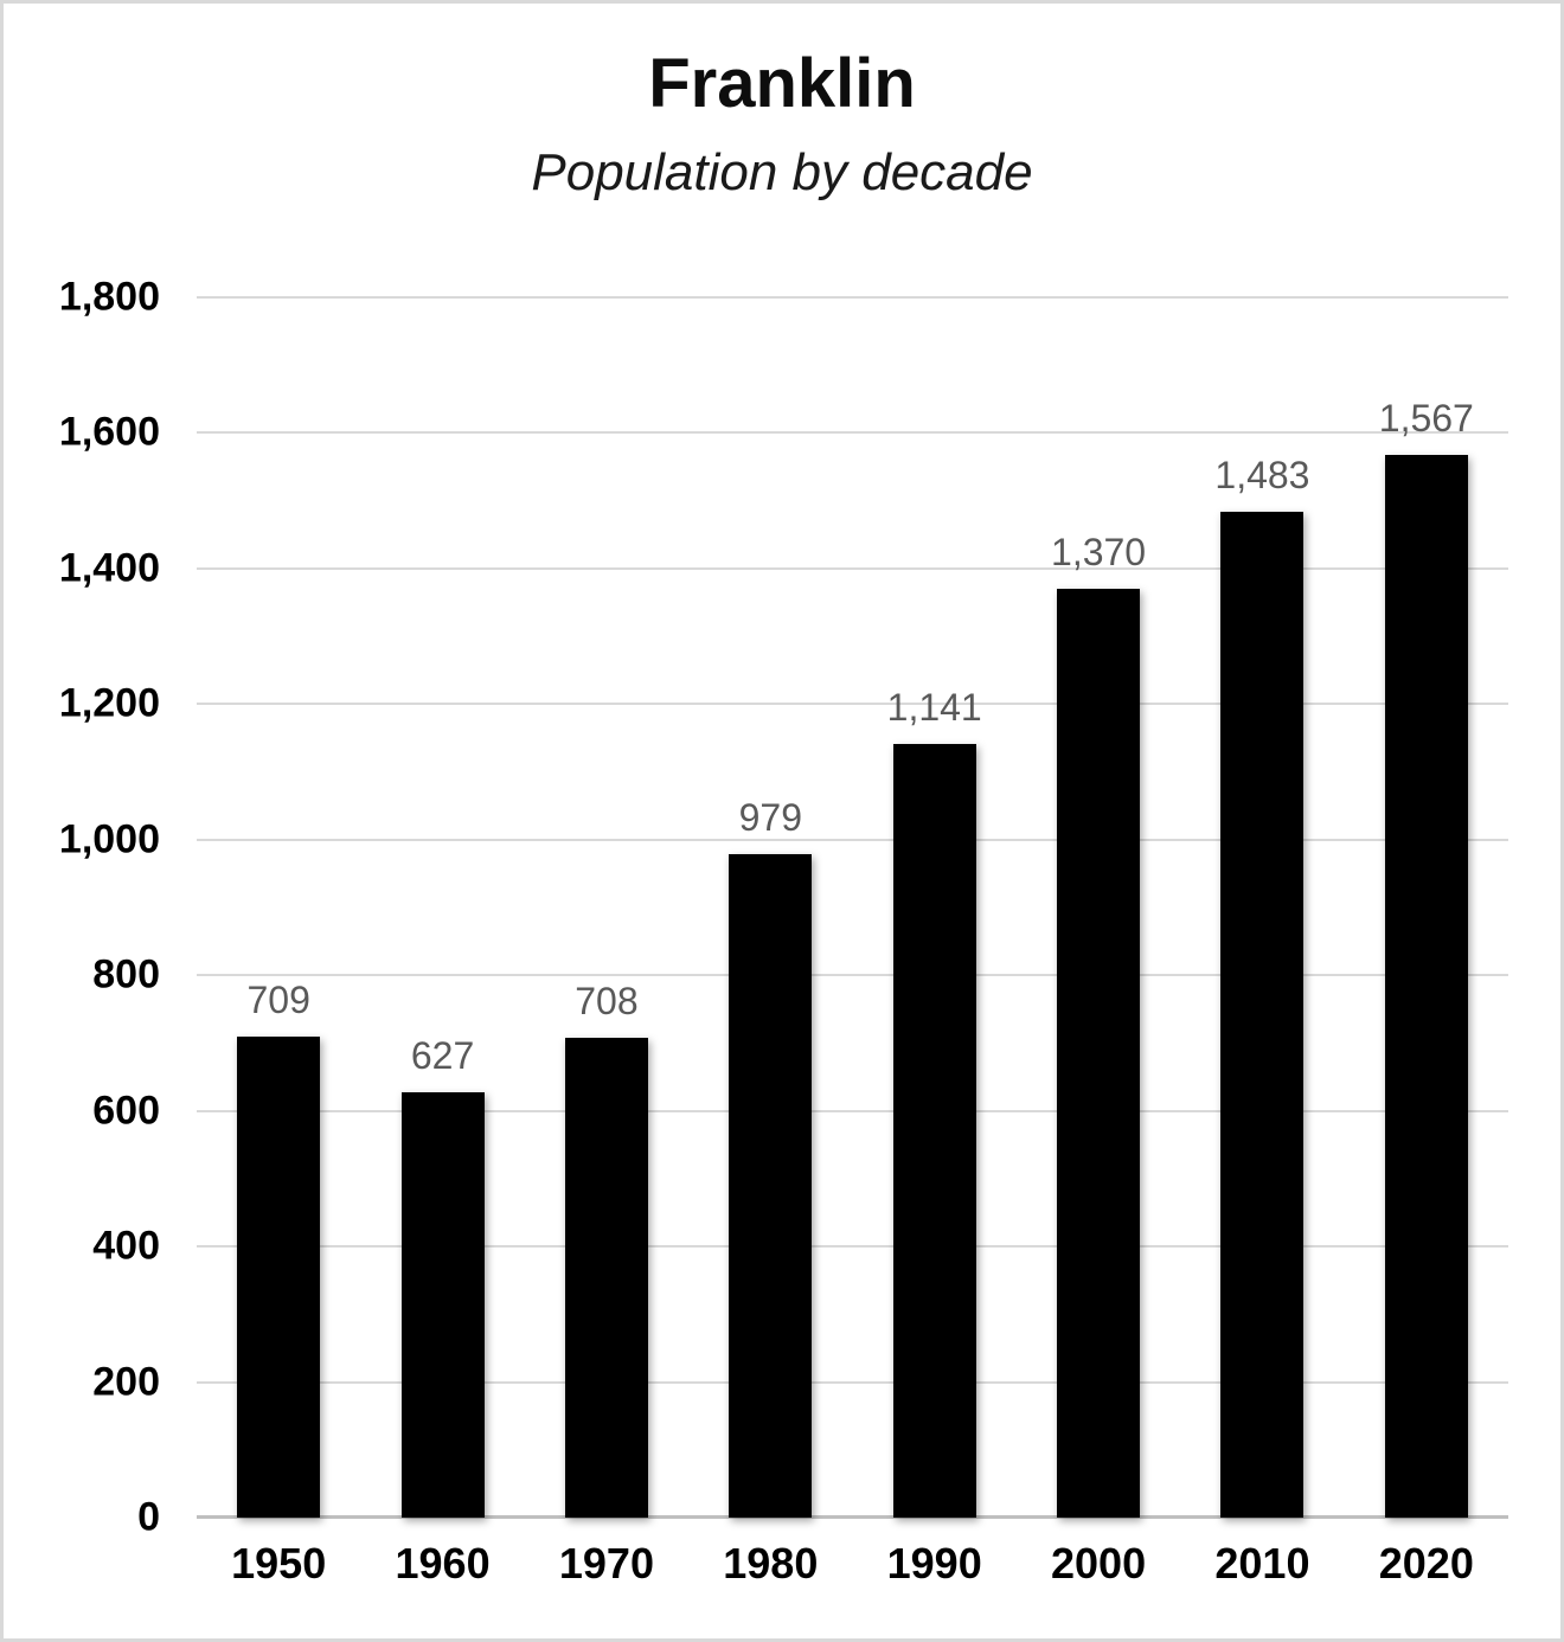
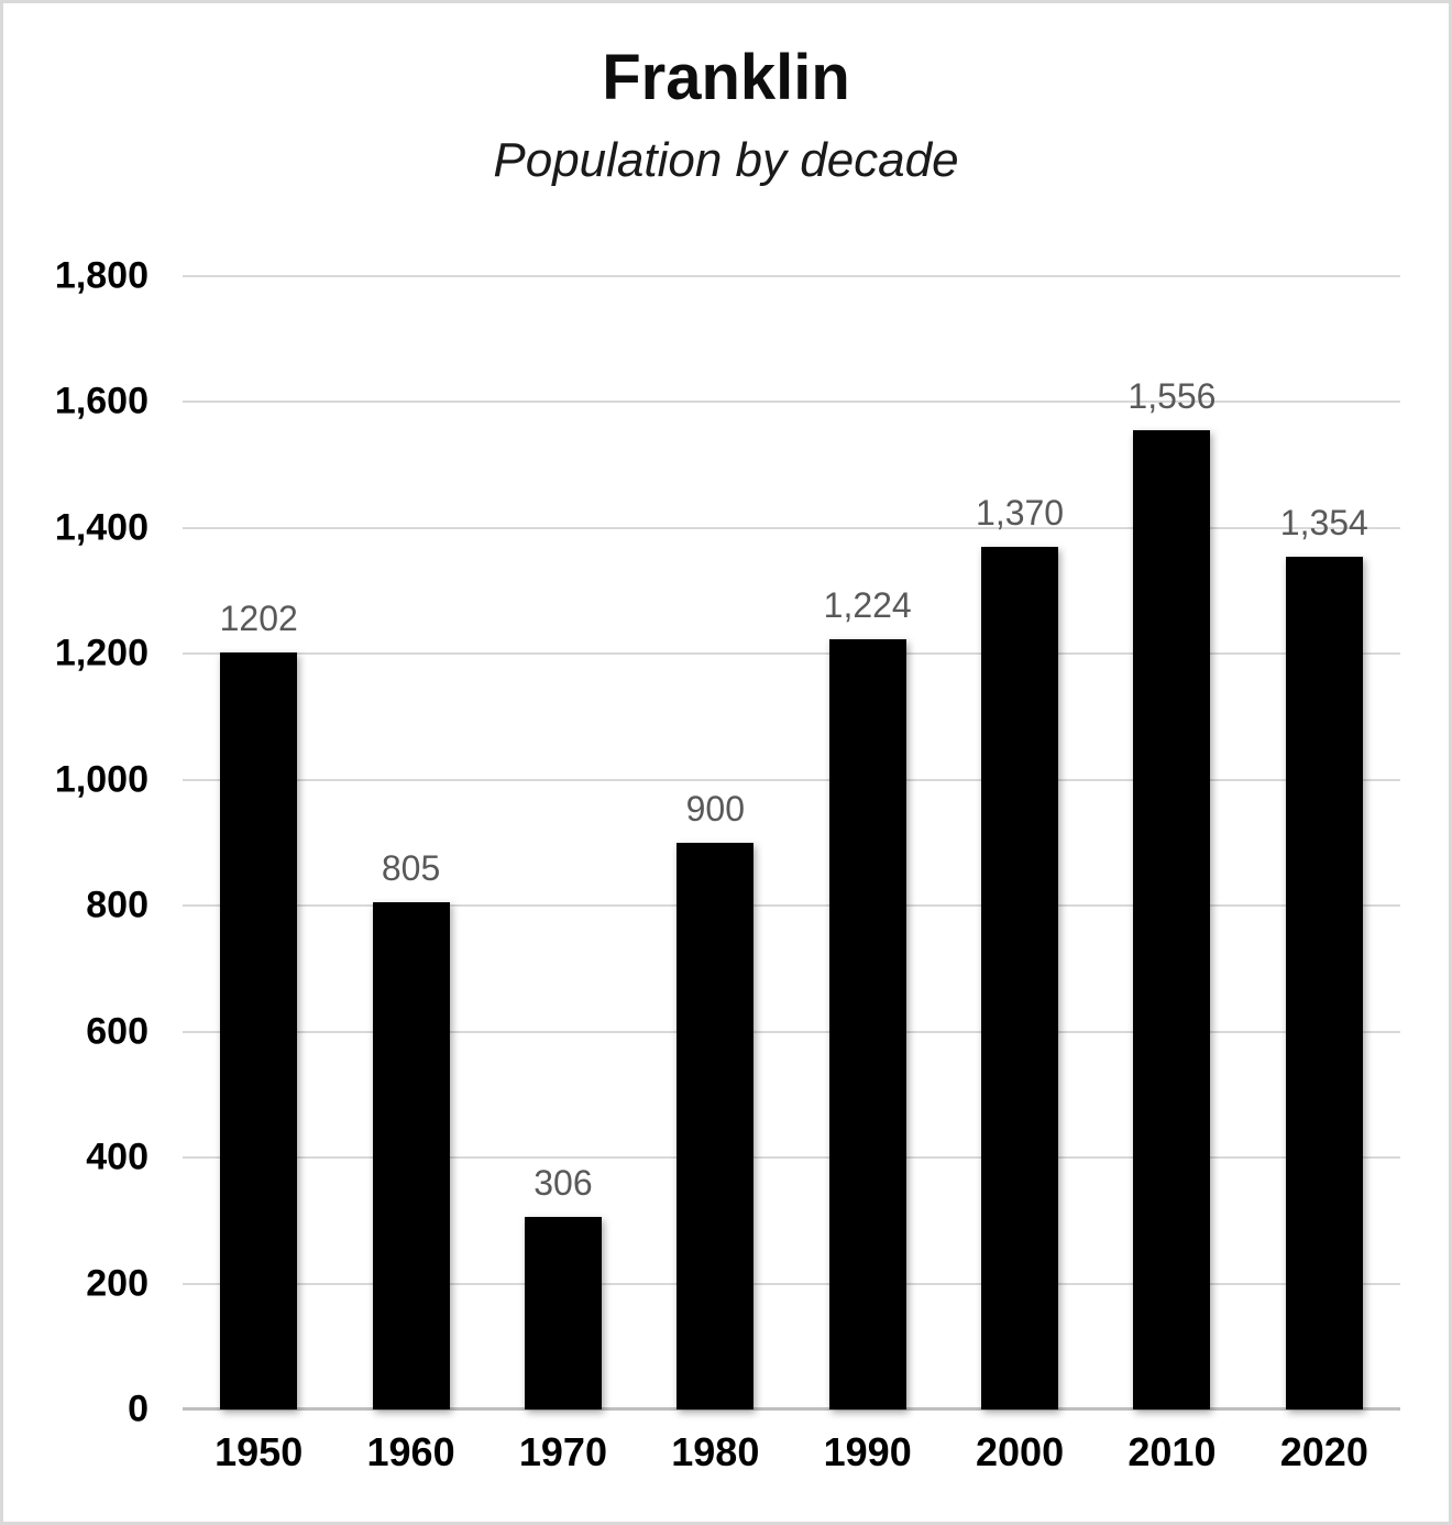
1950: 709 -> 1202
1960: 627 -> 805
1970: 708 -> 306
1980: 979 -> 900
1990: 1,141 -> 1,224
2010: 1,483 -> 1,556
2020: 1,567 -> 1,354
